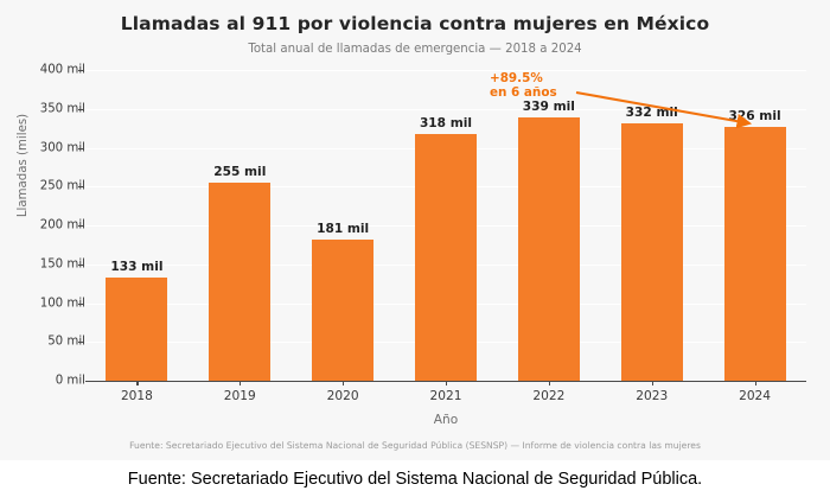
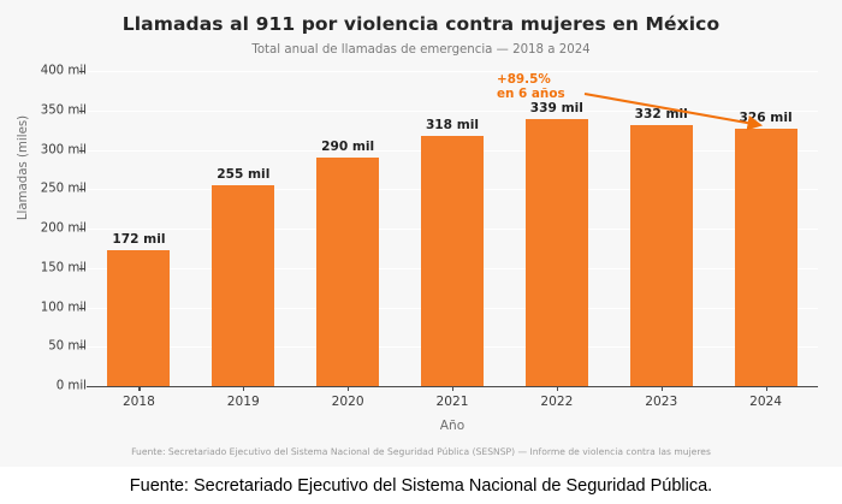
2018: 133 -> 172
2020: 181 -> 290
